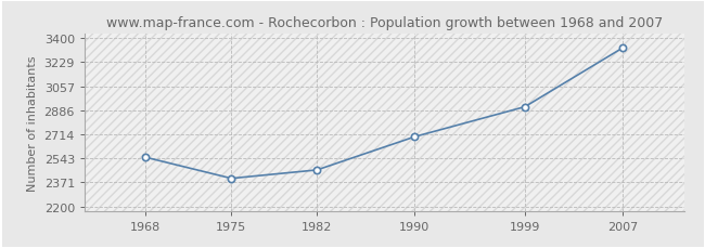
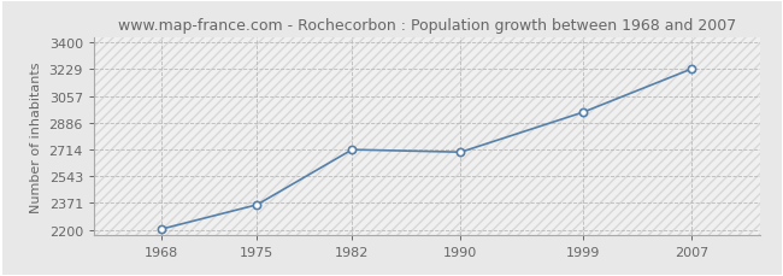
1968: 2550 -> 2200
1975: 2400 -> 2360
1982: 2460 -> 2710
1999: 2910 -> 2950
2007: 3330 -> 3230
